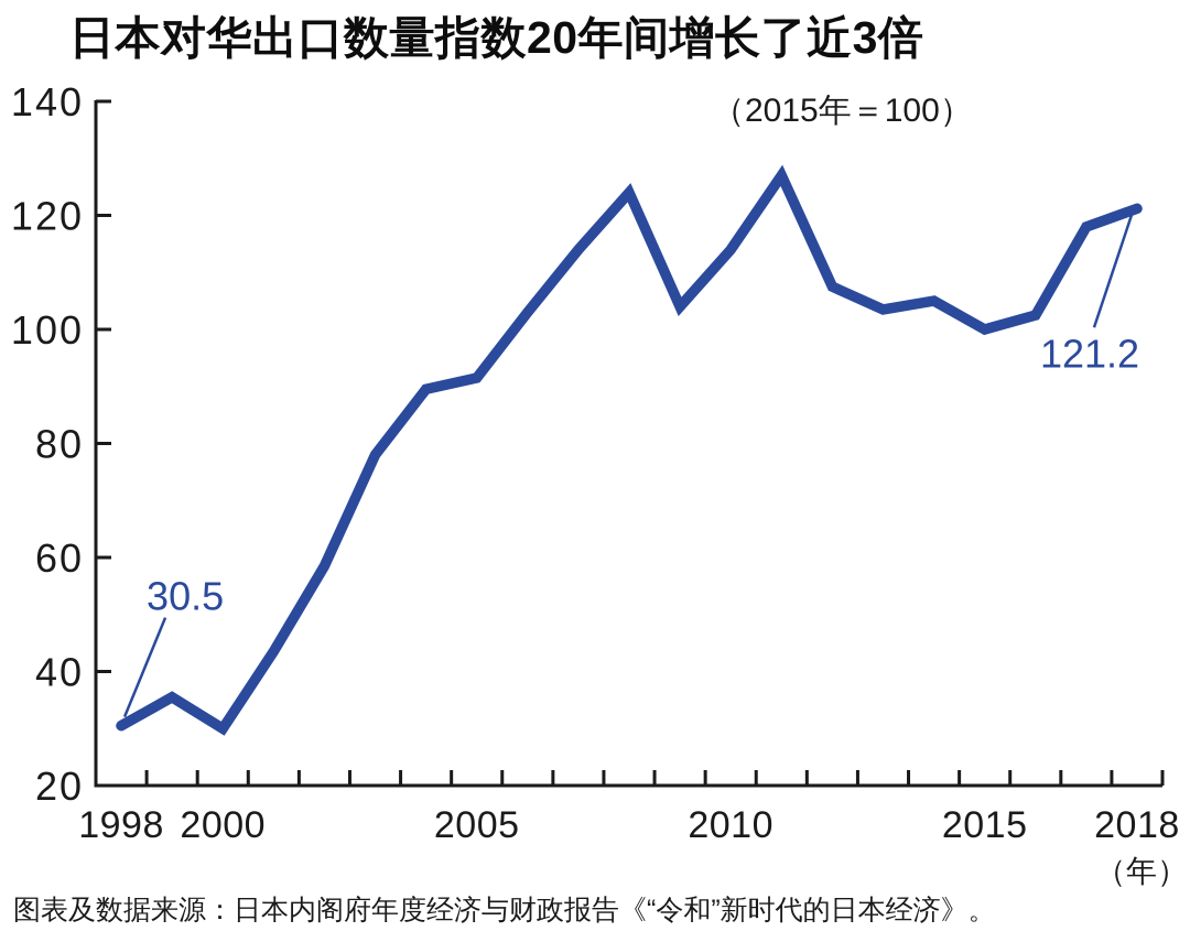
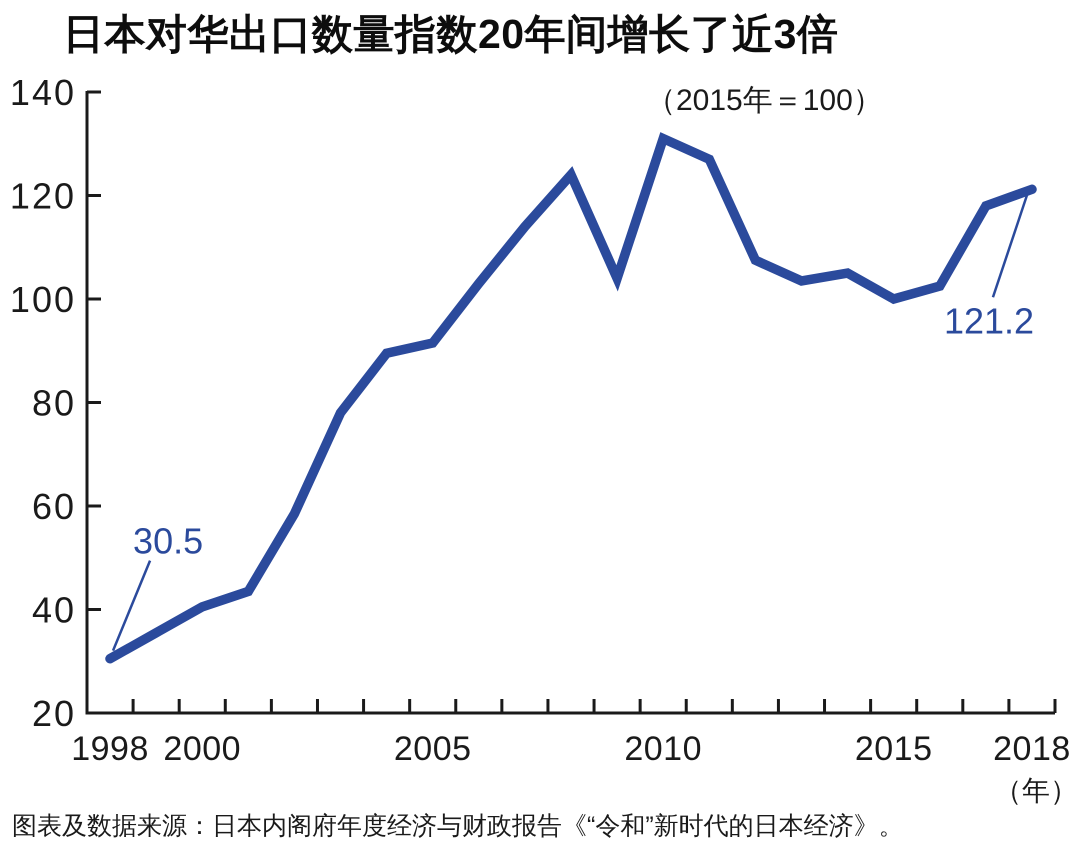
2000: 30 -> 40
2010: 114 -> 131
